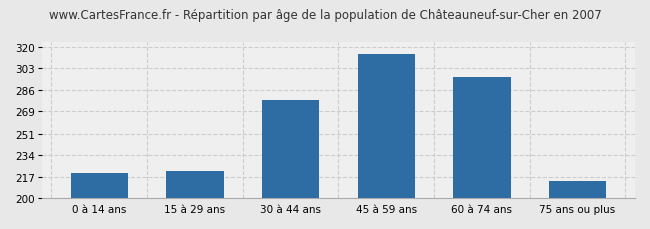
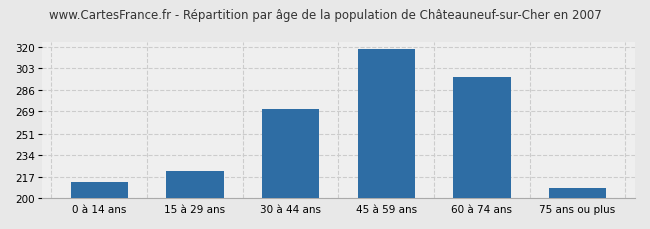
0 à 14 ans: 220 -> 213
30 à 44 ans: 278 -> 271
45 à 59 ans: 314 -> 318
75 ans ou plus: 214 -> 208
